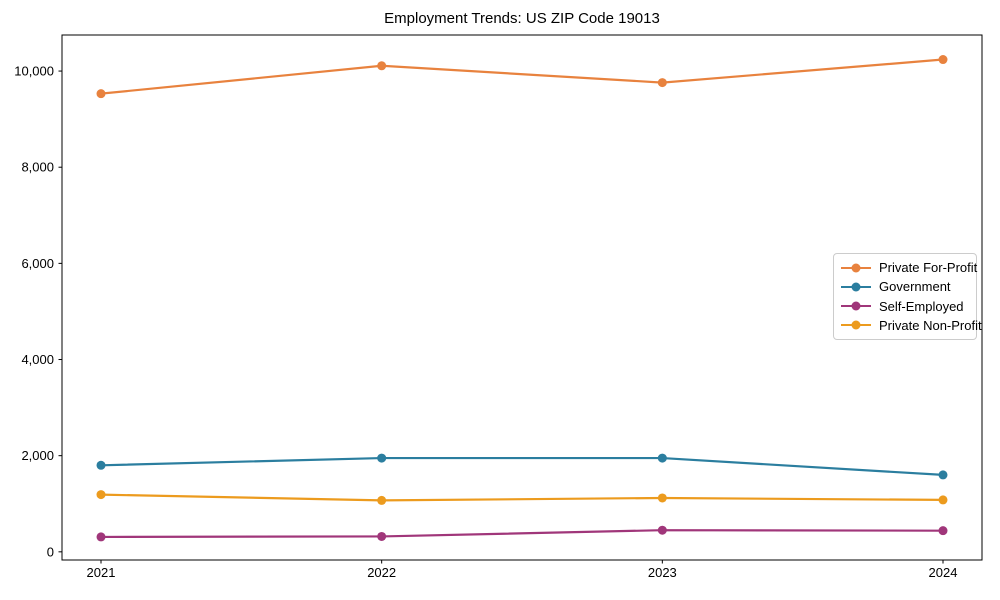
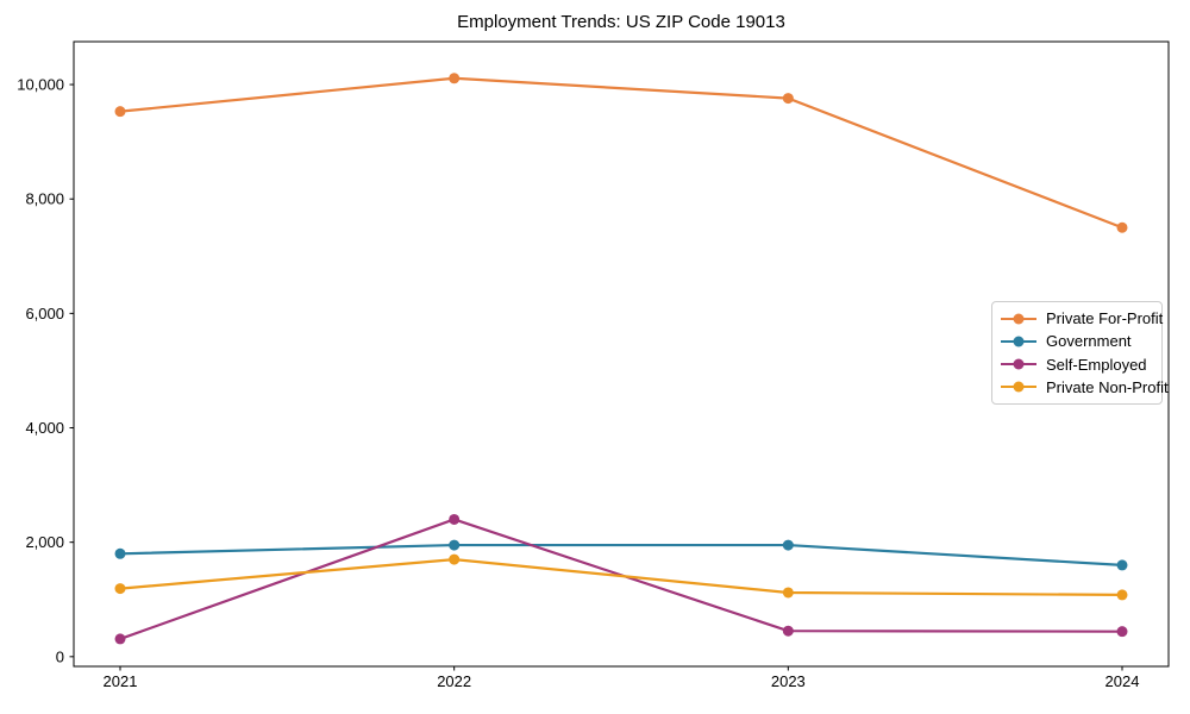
Self-Employed/2022: 300 -> 2400
Private Non-Profit/2022: 1100 -> 1700
Private For-Profit/2024: 10200 -> 7500
